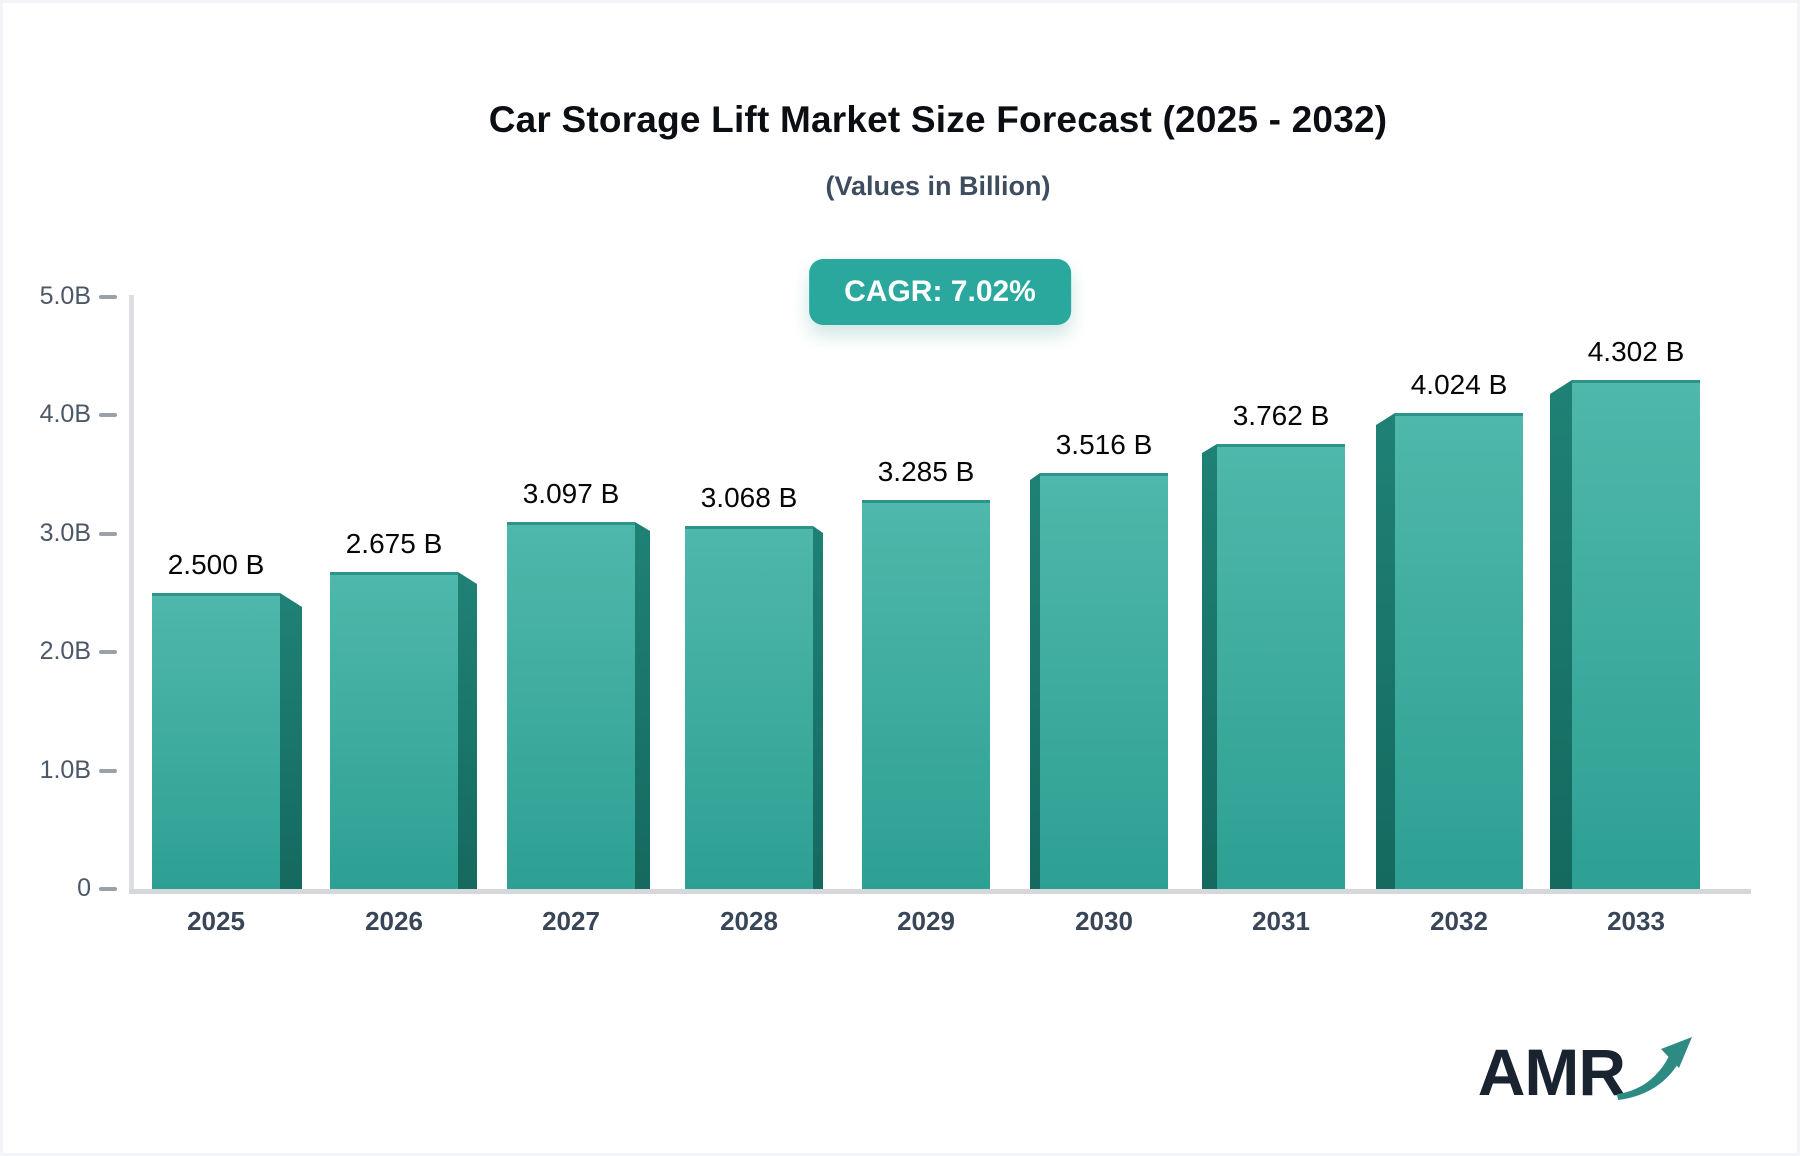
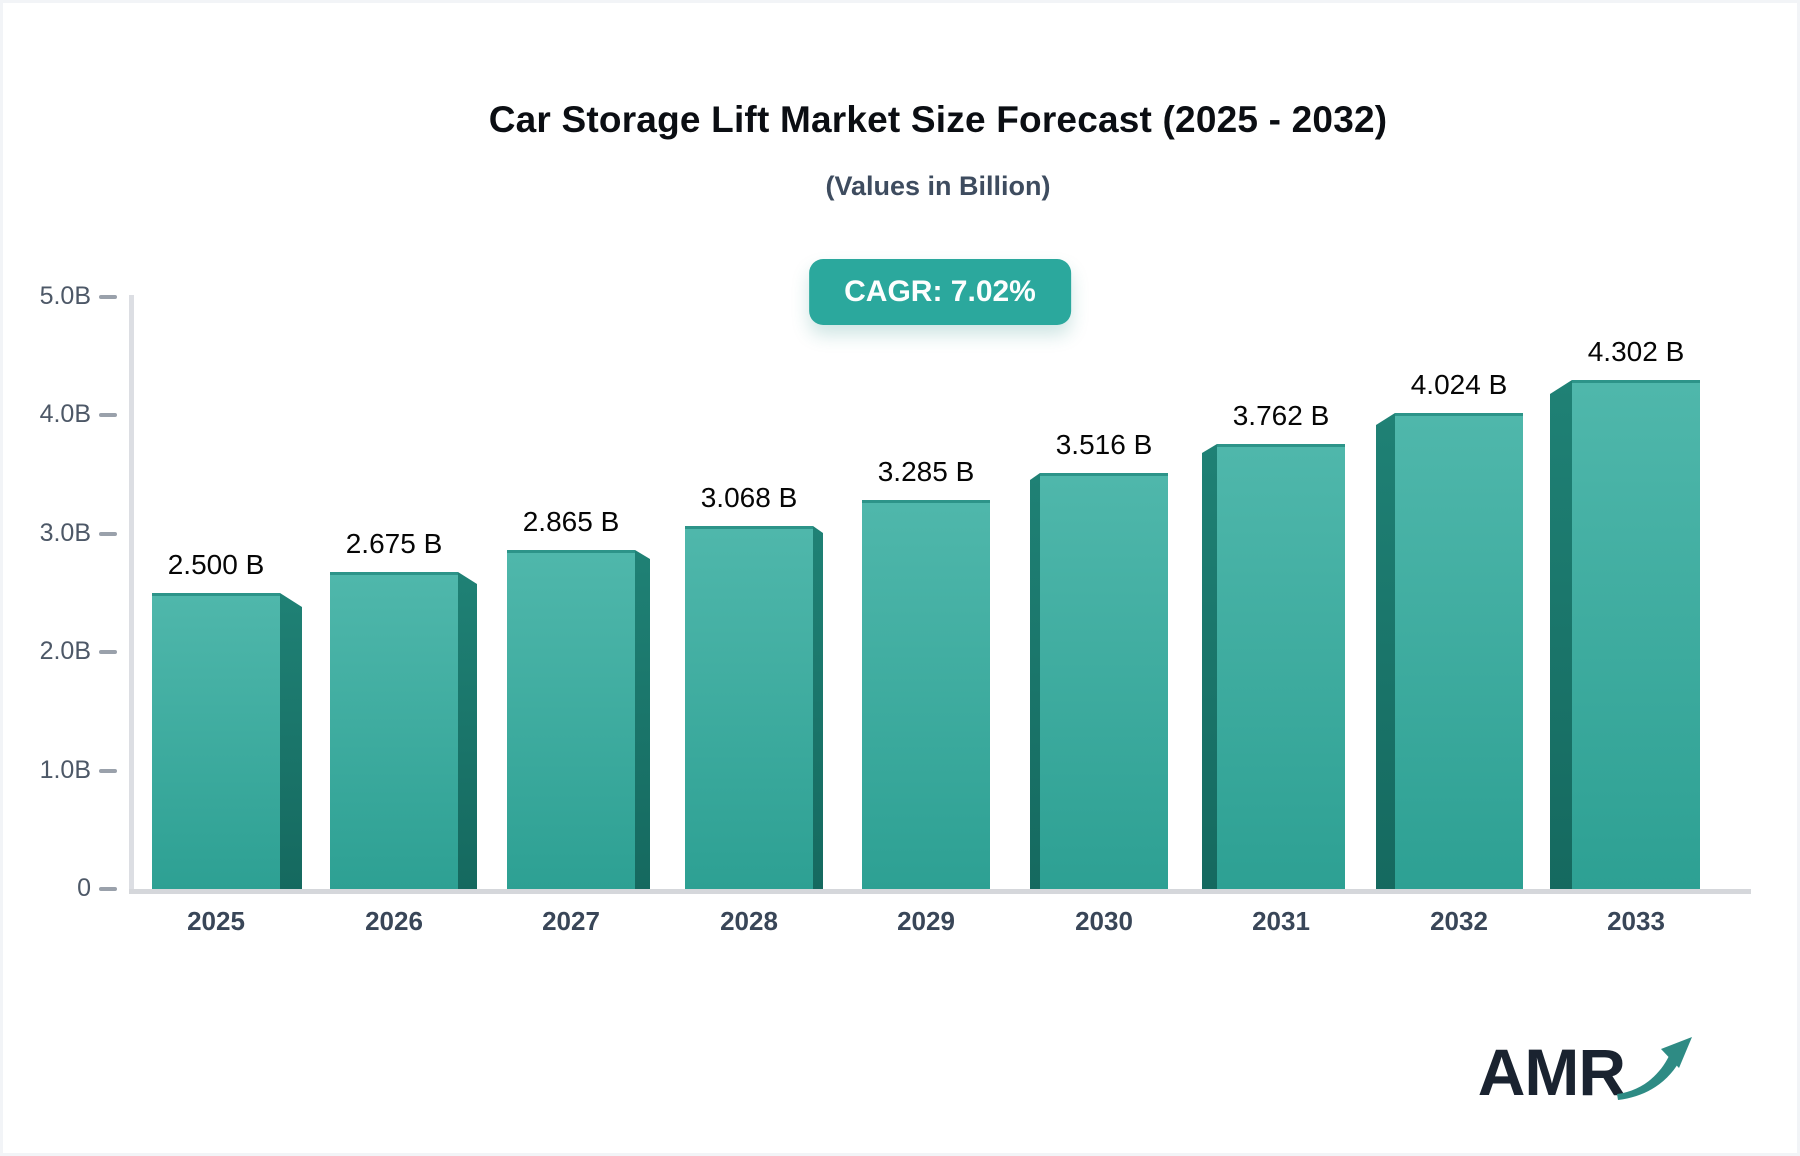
2027: 3.097 -> 2.865
